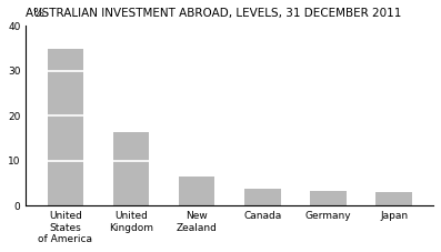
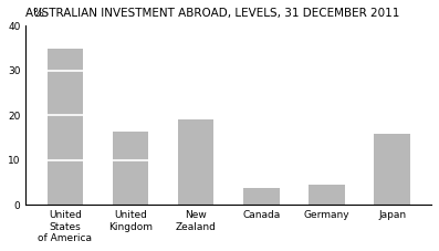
New Zealand: 6.5 -> 19.0
Germany: 3.2 -> 4.5
Japan: 3.0 -> 16.0
